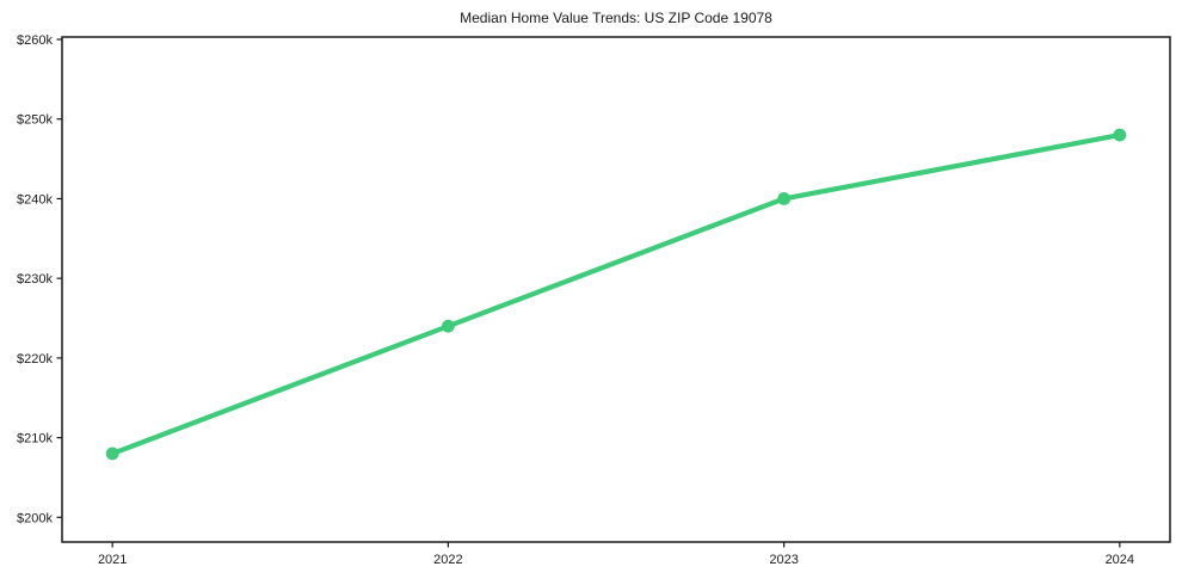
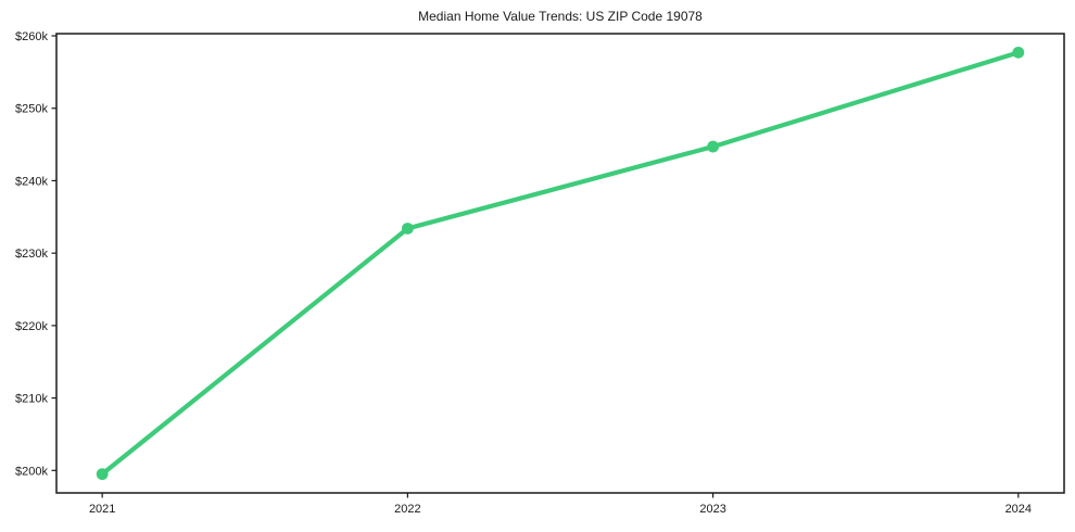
2021: $208k -> $200k
2022: $224k -> $233k
2023: $240k -> $245k
2024: $248k -> $258k
